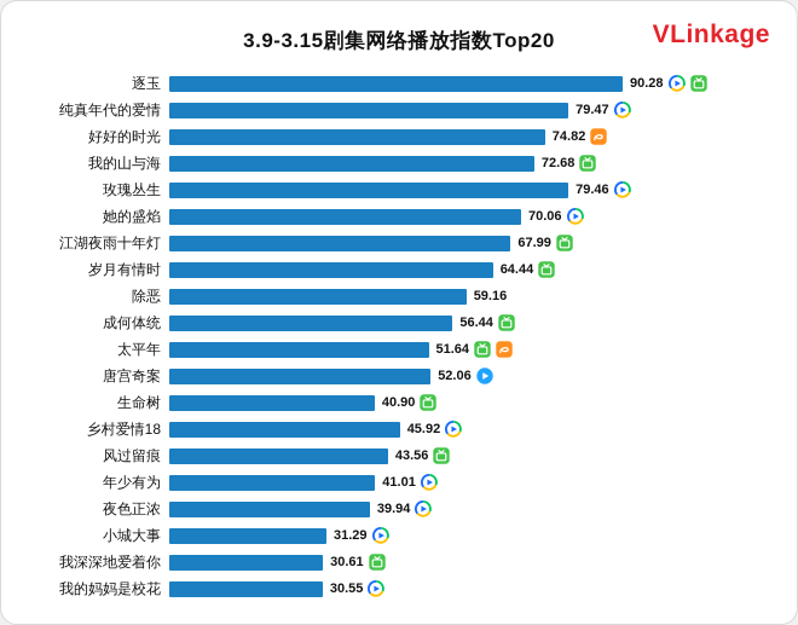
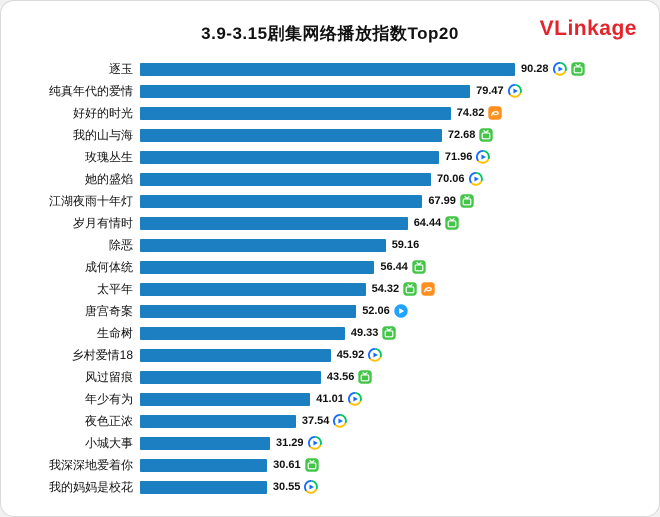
玫瑰丛生: 79.46 -> 71.96
太平年: 51.64 -> 54.32
生命树: 40.90 -> 49.33
夜色正浓: 39.94 -> 37.54
